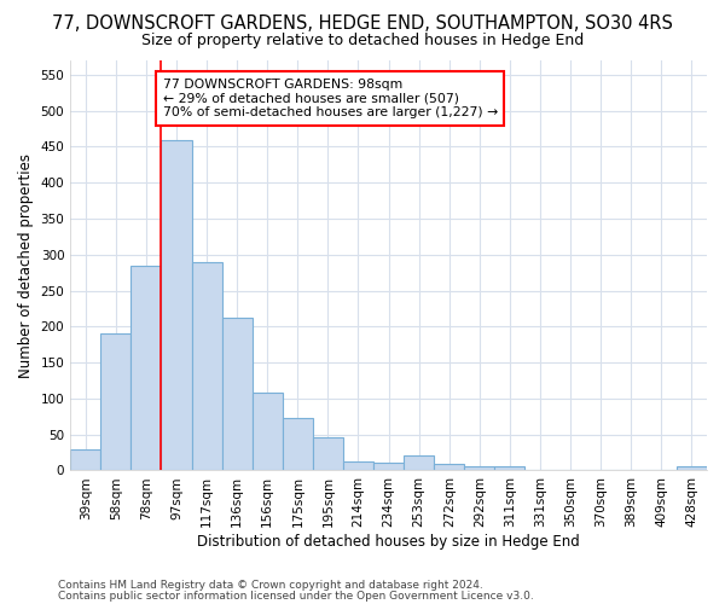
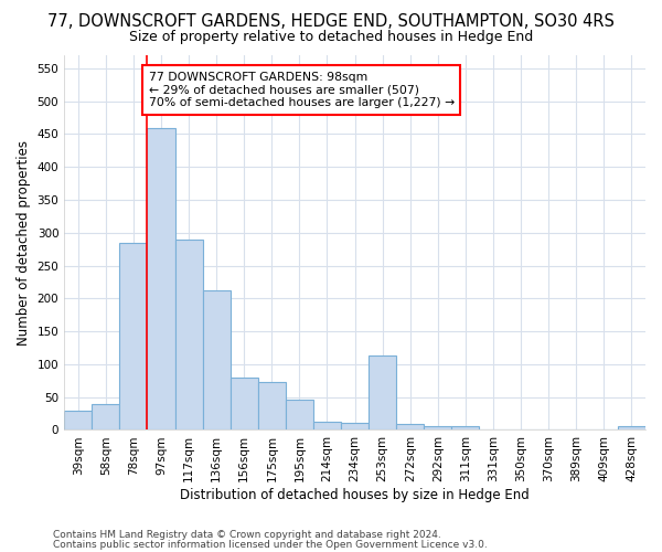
58sqm: 190 -> 40
156sqm: 108 -> 80
253sqm: 21 -> 114
